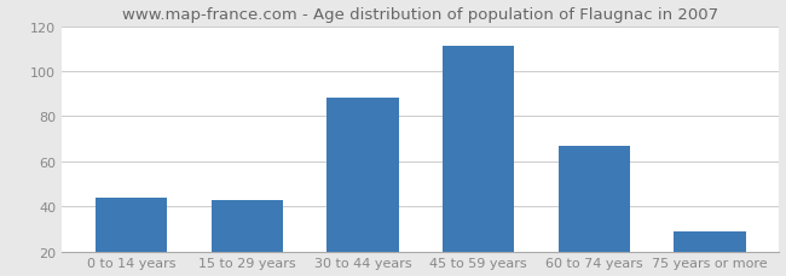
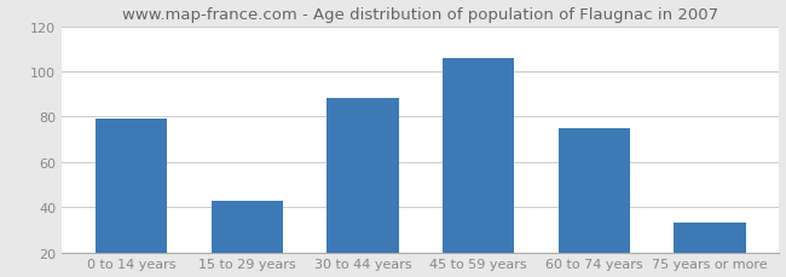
0 to 14 years: 44 -> 79
45 to 59 years: 111 -> 106
60 to 74 years: 67 -> 75
75 years or more: 29 -> 33
